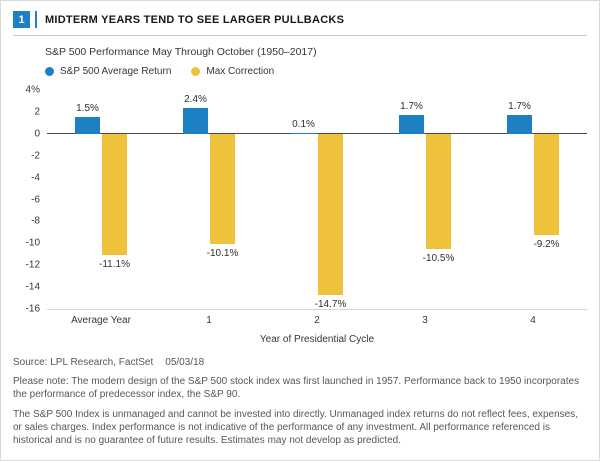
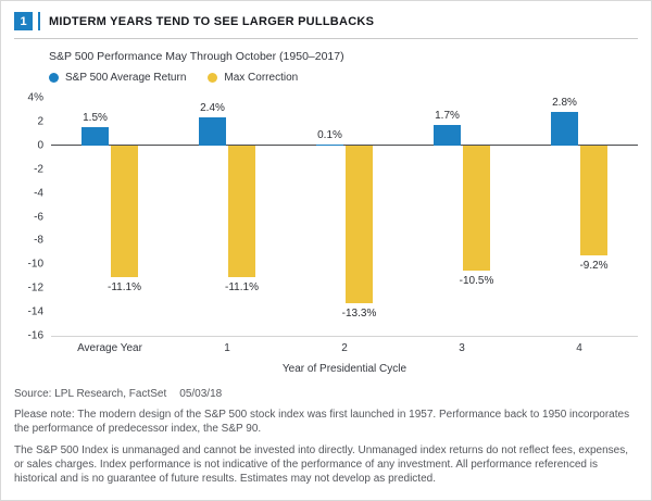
Max Correction/1: -10.1% -> -11.1%
Max Correction/2: -14.7% -> -13.3%
S&P 500 Average Return/4: 1.7% -> 2.8%
